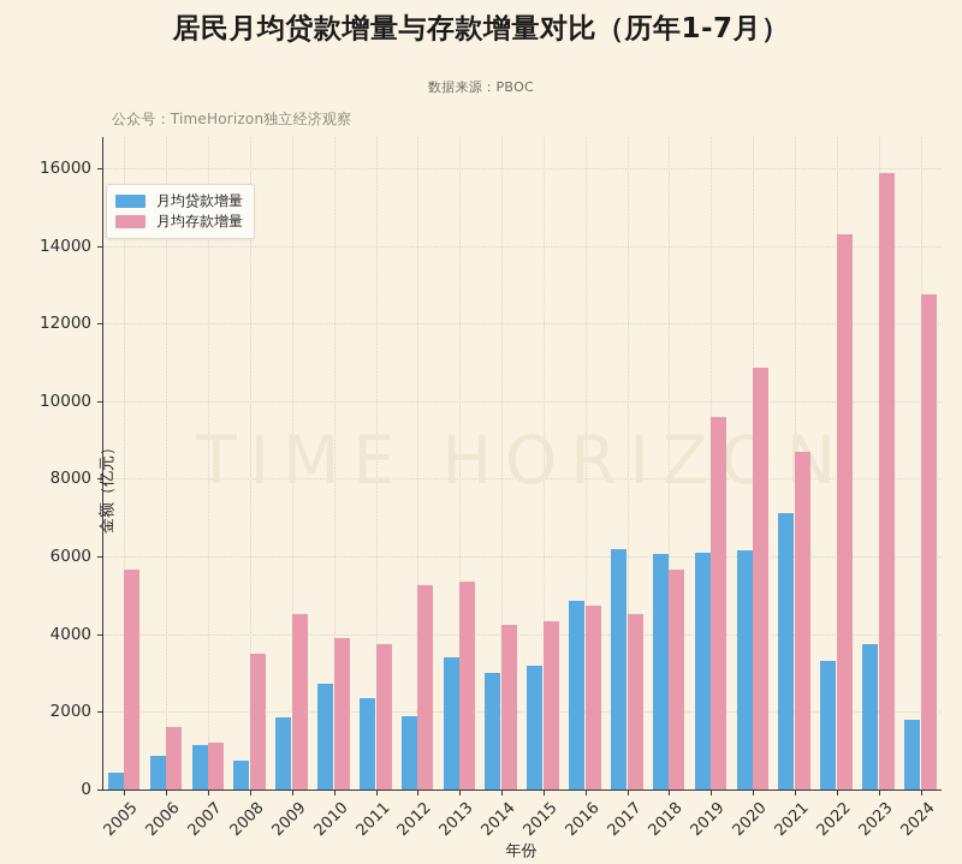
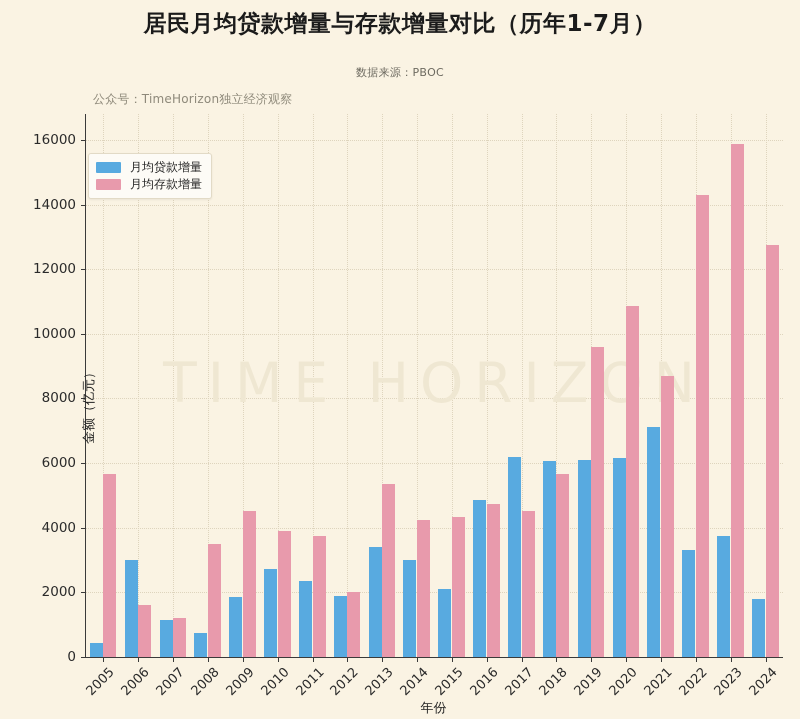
月均贷款增量/2006: 900 -> 3000
月均存款增量/2012: 5300 -> 2000
月均贷款增量/2015: 3200 -> 2100
